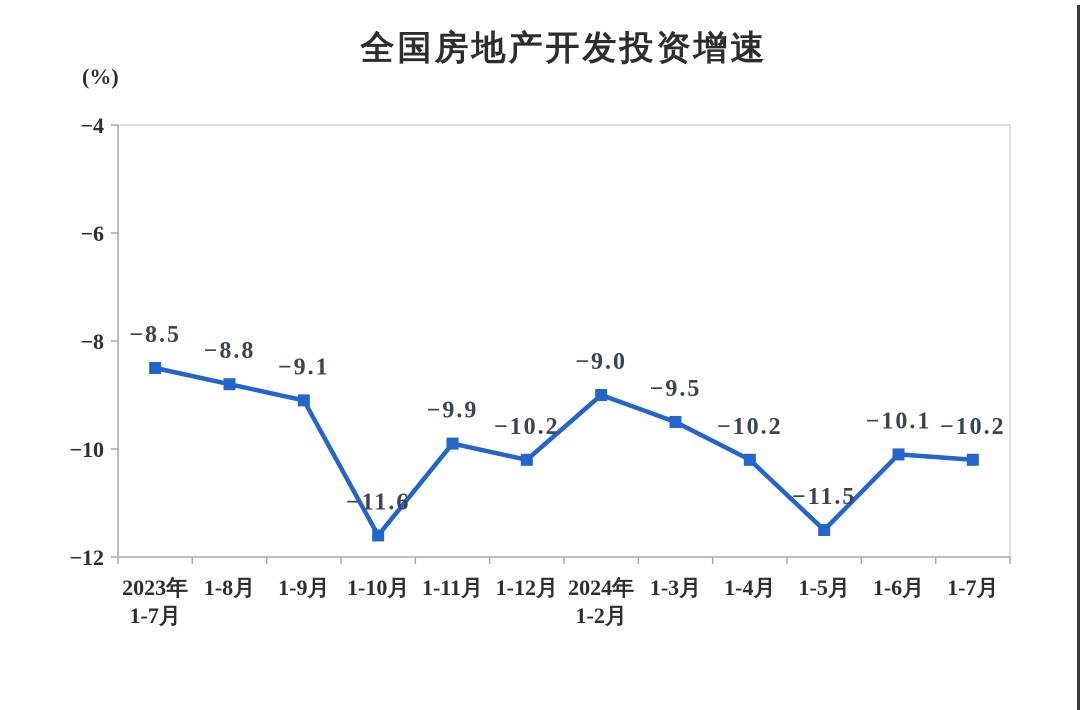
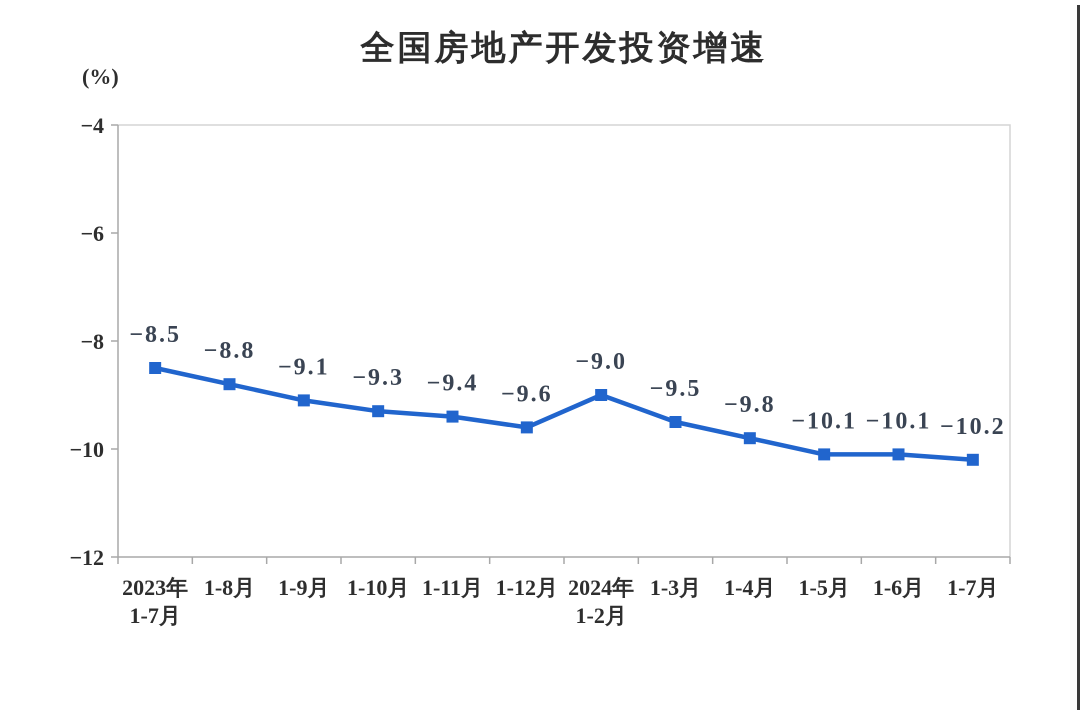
1-10月: −11.6 -> −9.3
1-11月: −9.9 -> −9.4
1-12月: −10.2 -> −9.6
1-4月: −10.2 -> −9.8
1-5月: −11.5 -> −10.1
